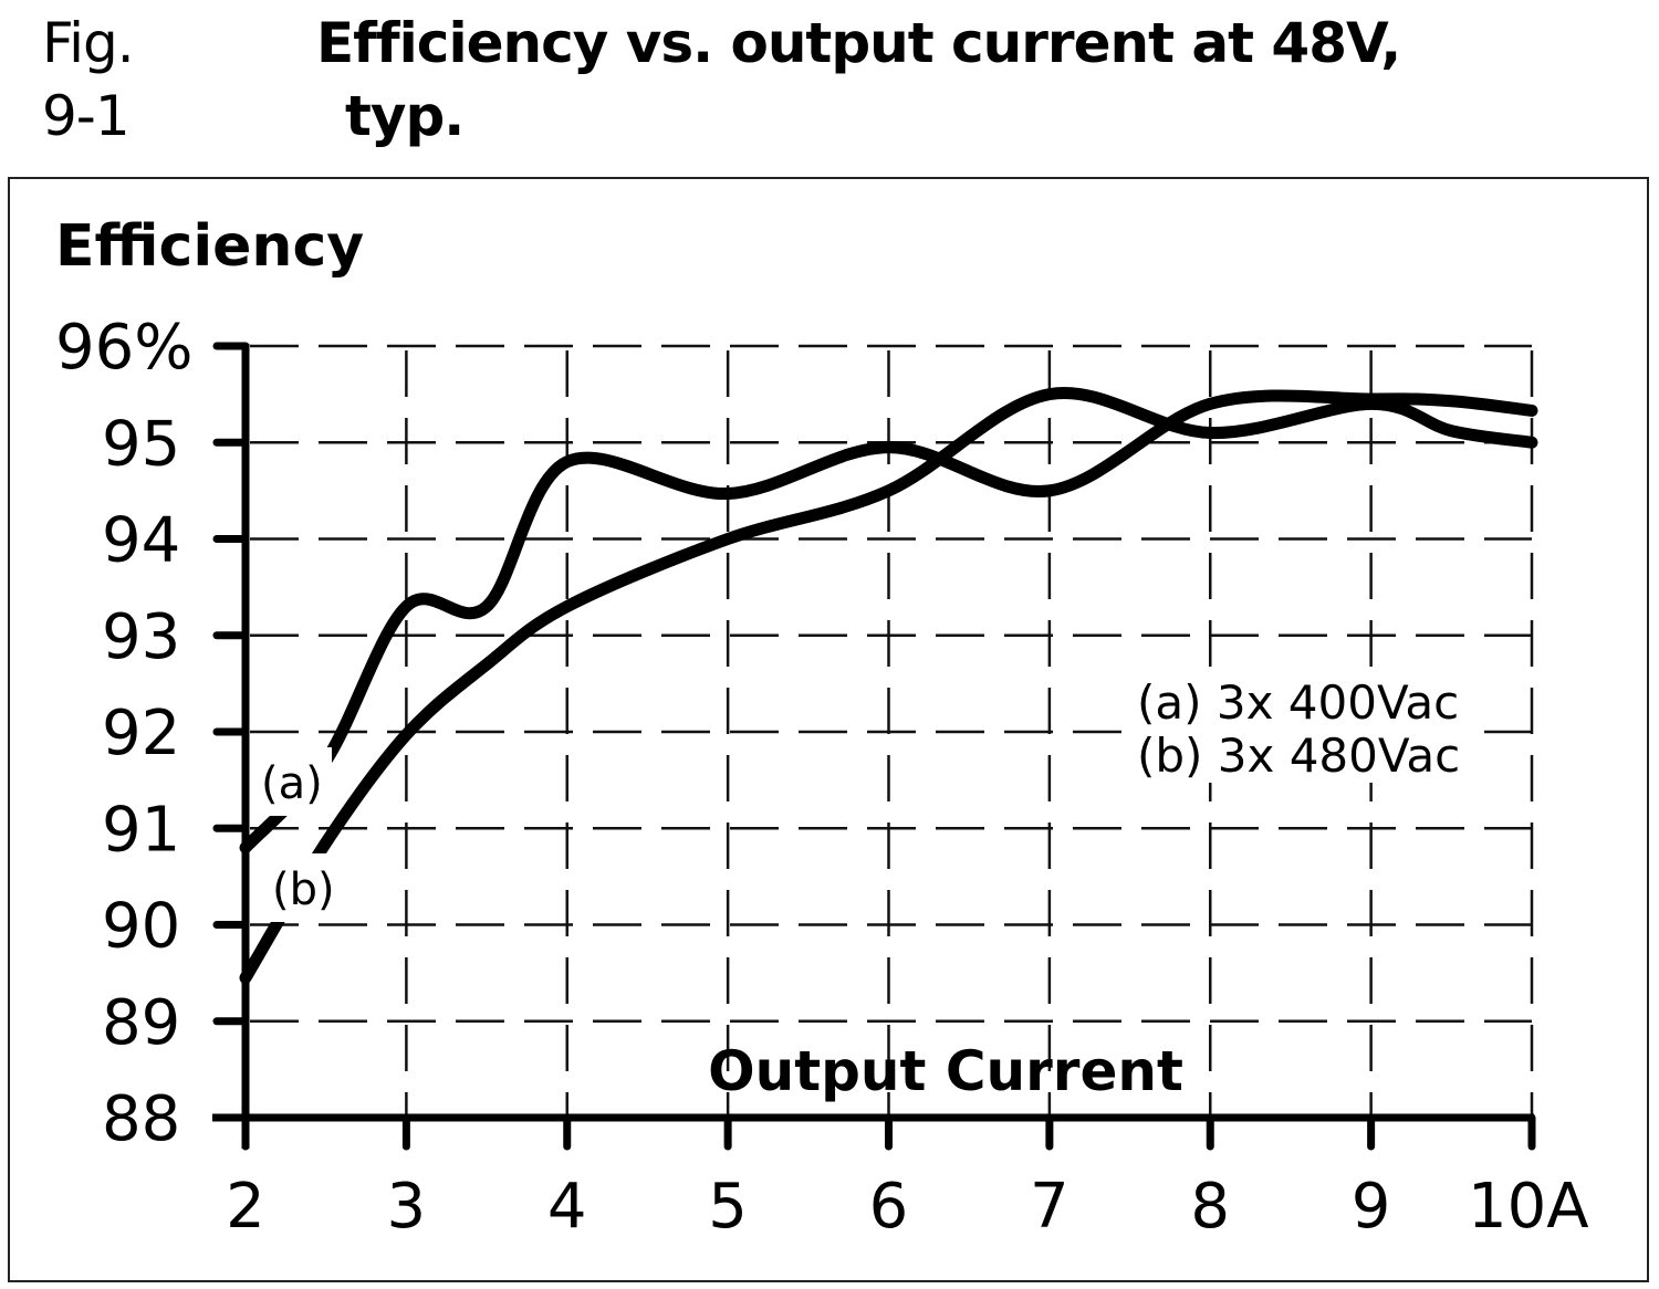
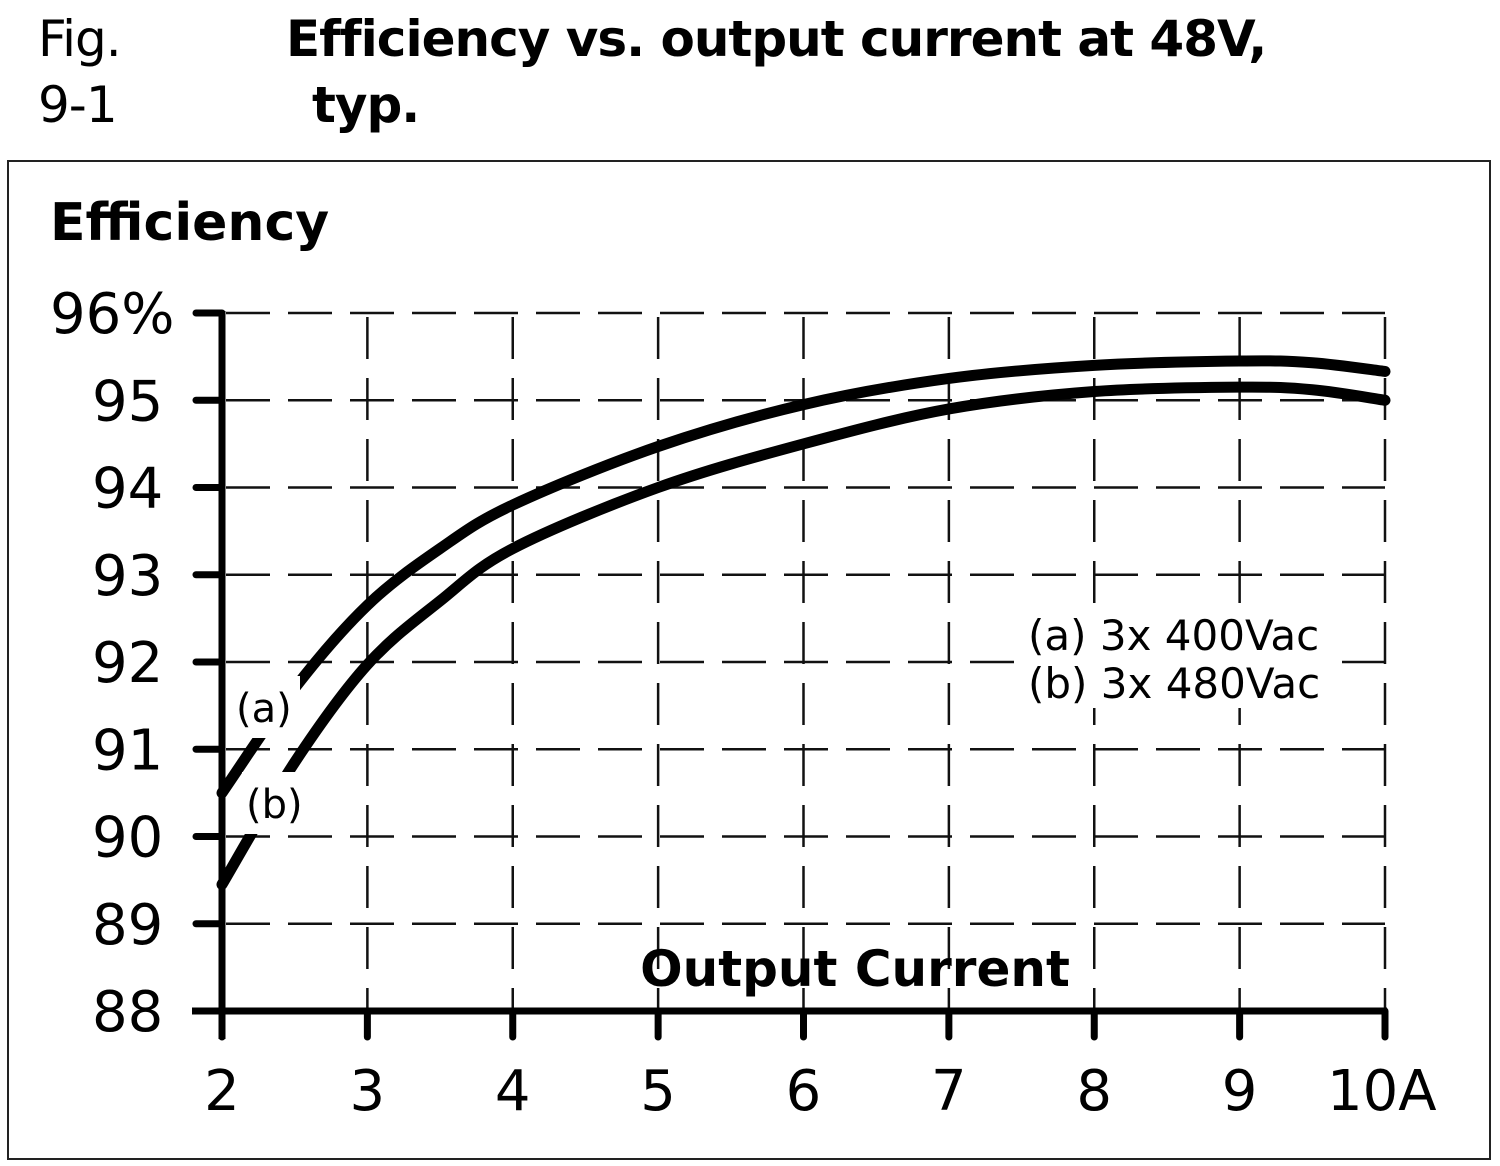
(a) 3x 400Vac/2: 90.8 -> 90.5
(a) 3x 400Vac/3: 93.3 -> 92.7
(a) 3x 400Vac/4: 94.8 -> 93.8
(a) 3x 400Vac/7: 94.5 -> 95.2
(b) 3x 480Vac/7: 95.5 -> 94.9
(b) 3x 480Vac/9: 95.4 -> 95.2
